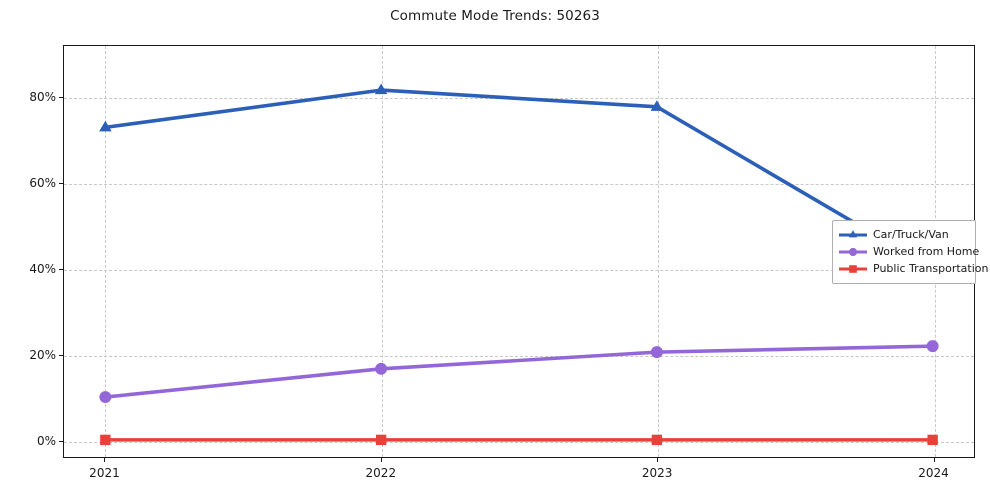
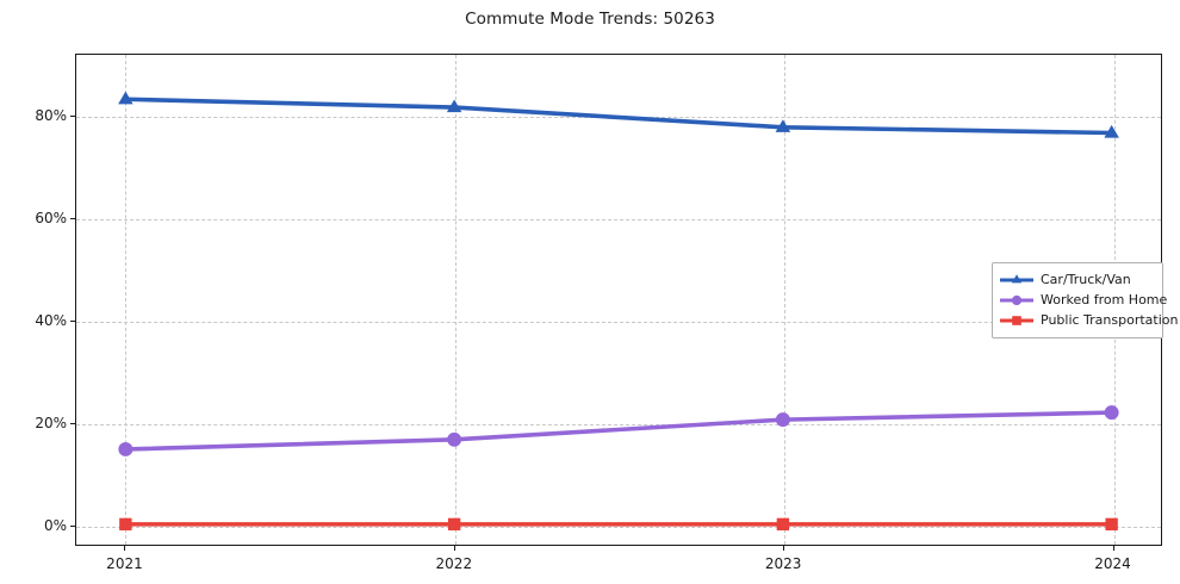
Car/Truck/Van/2021: 73% -> 83%
Worked from Home/2021: 10% -> 15%
Car/Truck/Van/2024: 40% -> 77%
